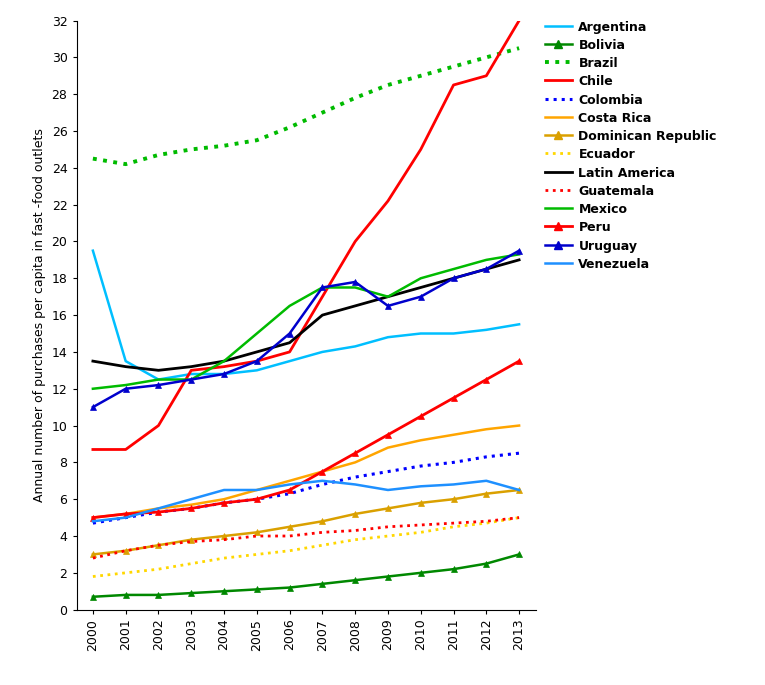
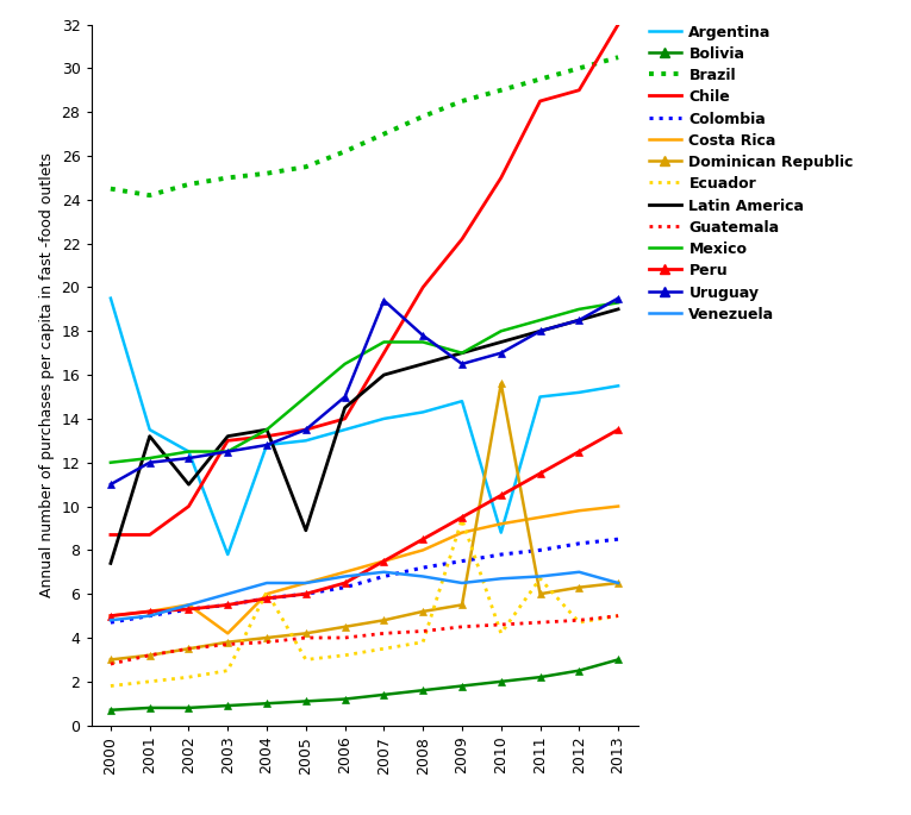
Latin America/2000: 13.5 -> 7.4
Latin America/2002: 13.0 -> 11.0
Argentina/2003: 12.8 -> 7.8
Costa Rica/2003: 5.7 -> 4.2
Ecuador/2004: 2.8 -> 6.1
Latin America/2005: 14.0 -> 8.9
Uruguay/2007: 17.5 -> 19.4
Ecuador/2009: 4.0 -> 9.4
Argentina/2010: 15.0 -> 8.8
Dominican Republic/2010: 5.8 -> 15.6
Ecuador/2011: 4.5 -> 6.7
